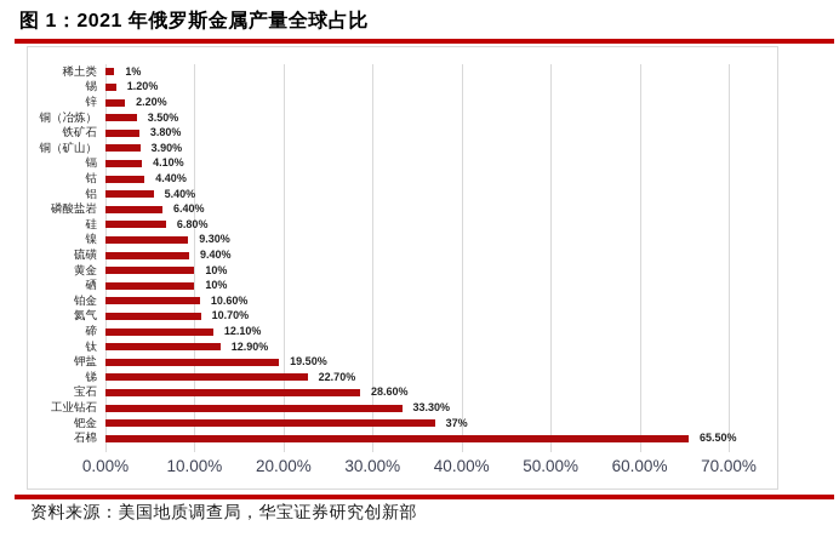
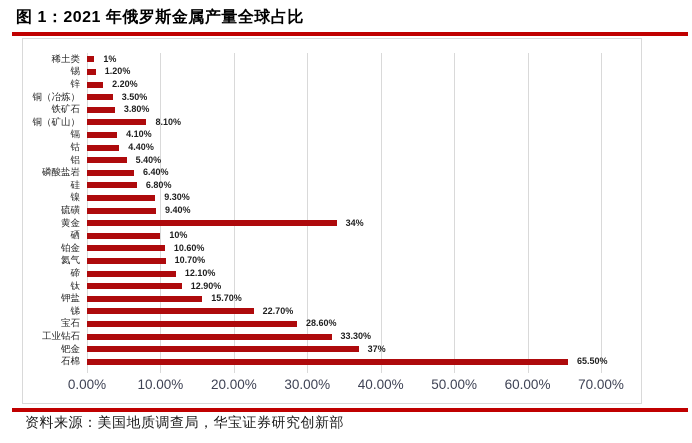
铜（矿山）: 3.90% -> 8.10%
黄金: 10% -> 34%
钾盐: 19.50% -> 15.70%
